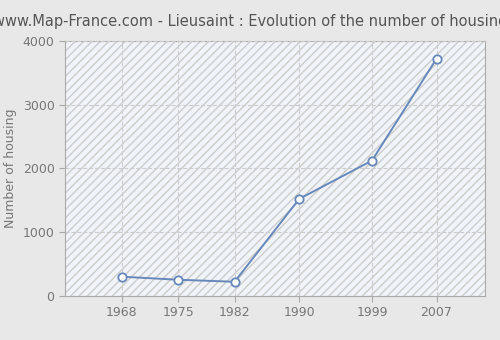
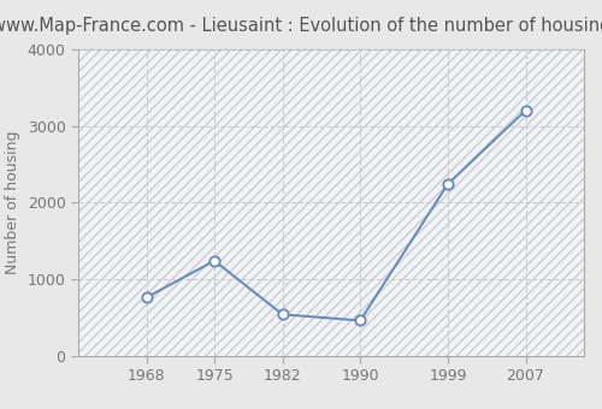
1968: 300 -> 760
1975: 250 -> 1240
1982: 220 -> 540
1990: 1520 -> 460
1999: 2120 -> 2240
2007: 3720 -> 3200
